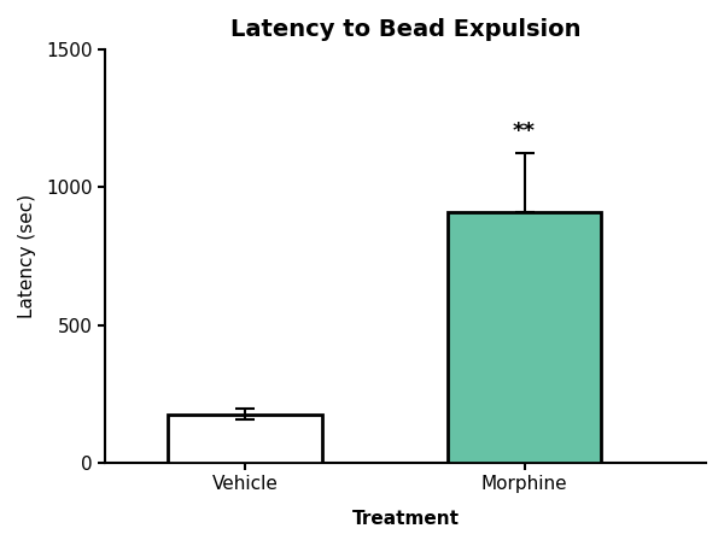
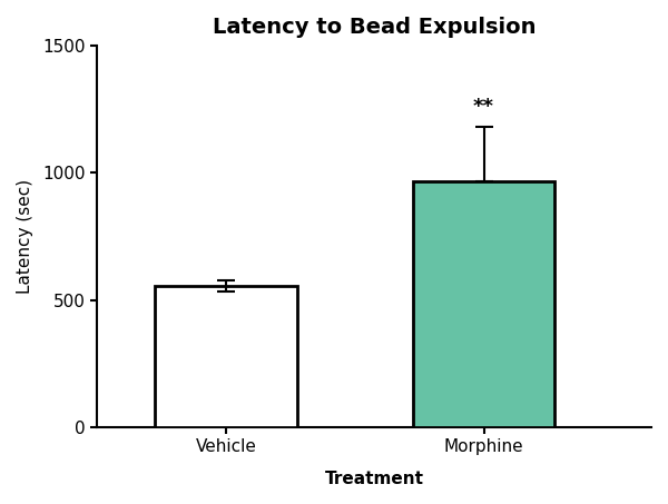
Vehicle: 175 -> 555
Morphine: 910 -> 965
